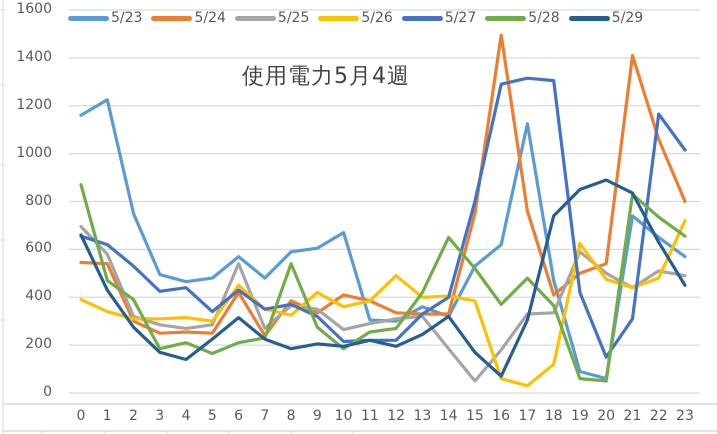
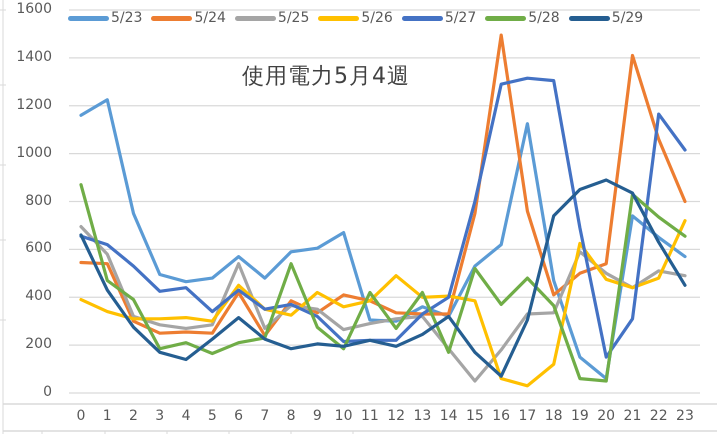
5/28/11: 260 -> 420
5/28/14: 650 -> 170
5/23/19: 90 -> 150
5/27/19: 420 -> 690
